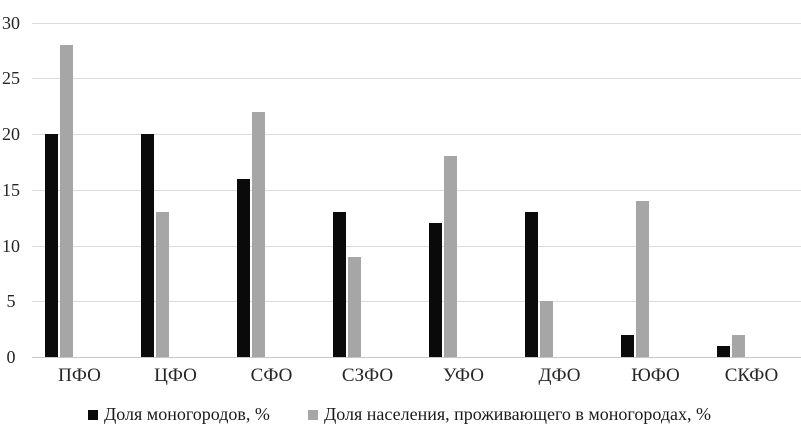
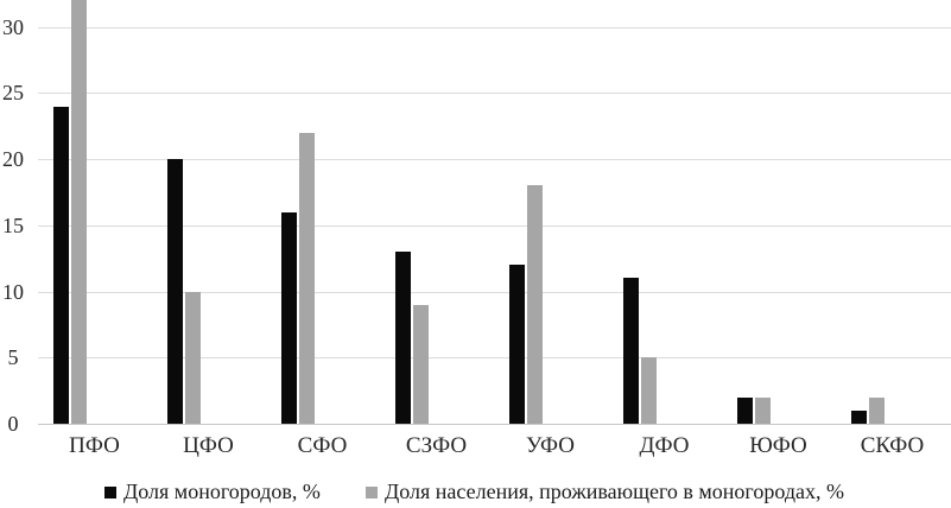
Доля моногородов, %/ПФО: 20 -> 24
Доля населения, проживающего в моногородах, %/ПФО: 28 -> 32
Доля населения, проживающего в моногородах, %/ЦФО: 13 -> 10
Доля моногородов, %/ДФО: 13 -> 11
Доля населения, проживающего в моногородах, %/ЮФО: 14 -> 2
